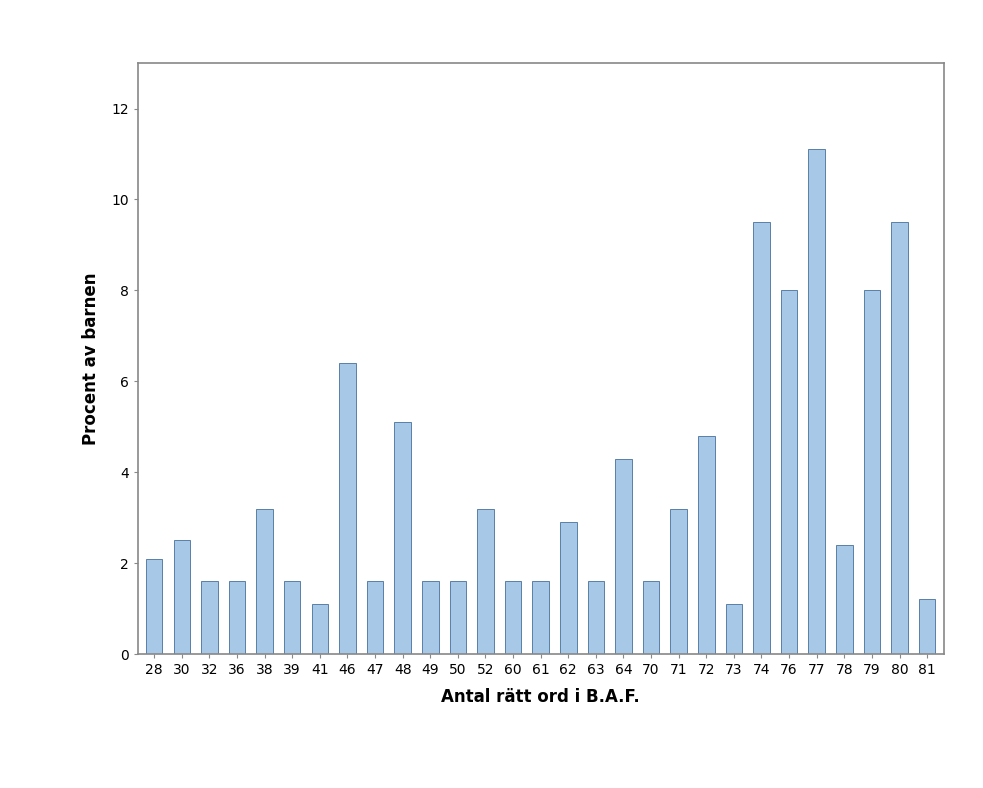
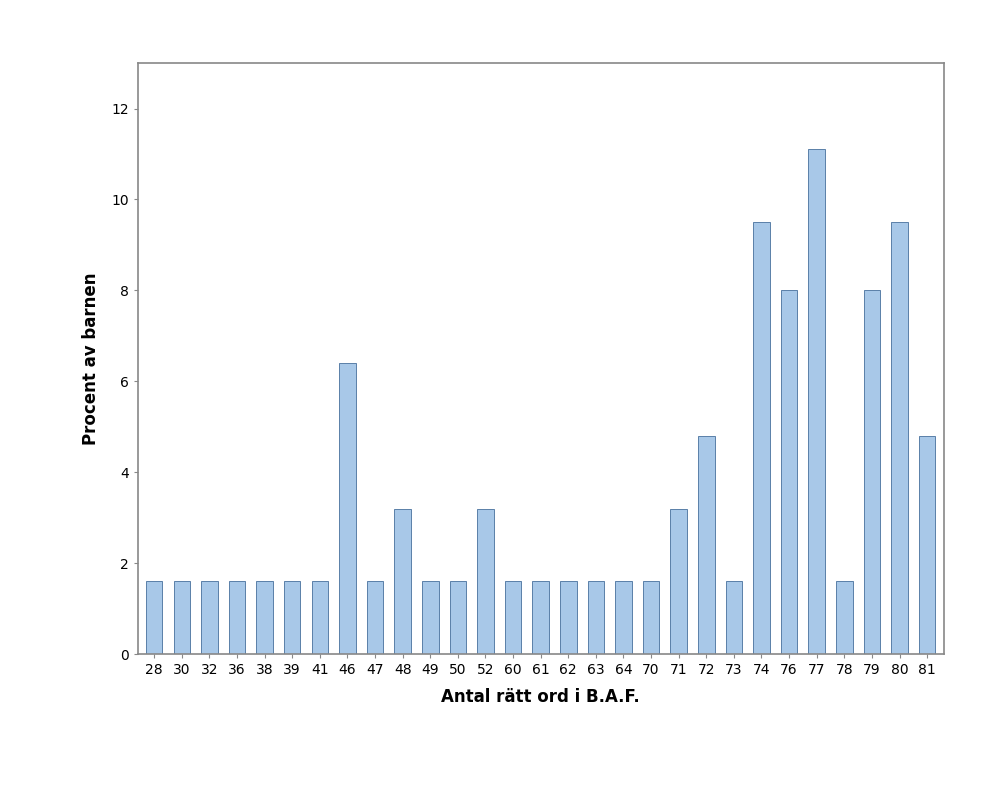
28: 2.1 -> 1.6
30: 2.5 -> 1.6
38: 3.2 -> 1.6
41: 1.1 -> 1.6
48: 5.1 -> 3.2
62: 2.9 -> 1.6
64: 4.3 -> 1.6
73: 1.1 -> 1.6
78: 2.4 -> 1.6
81: 1.2 -> 4.8
